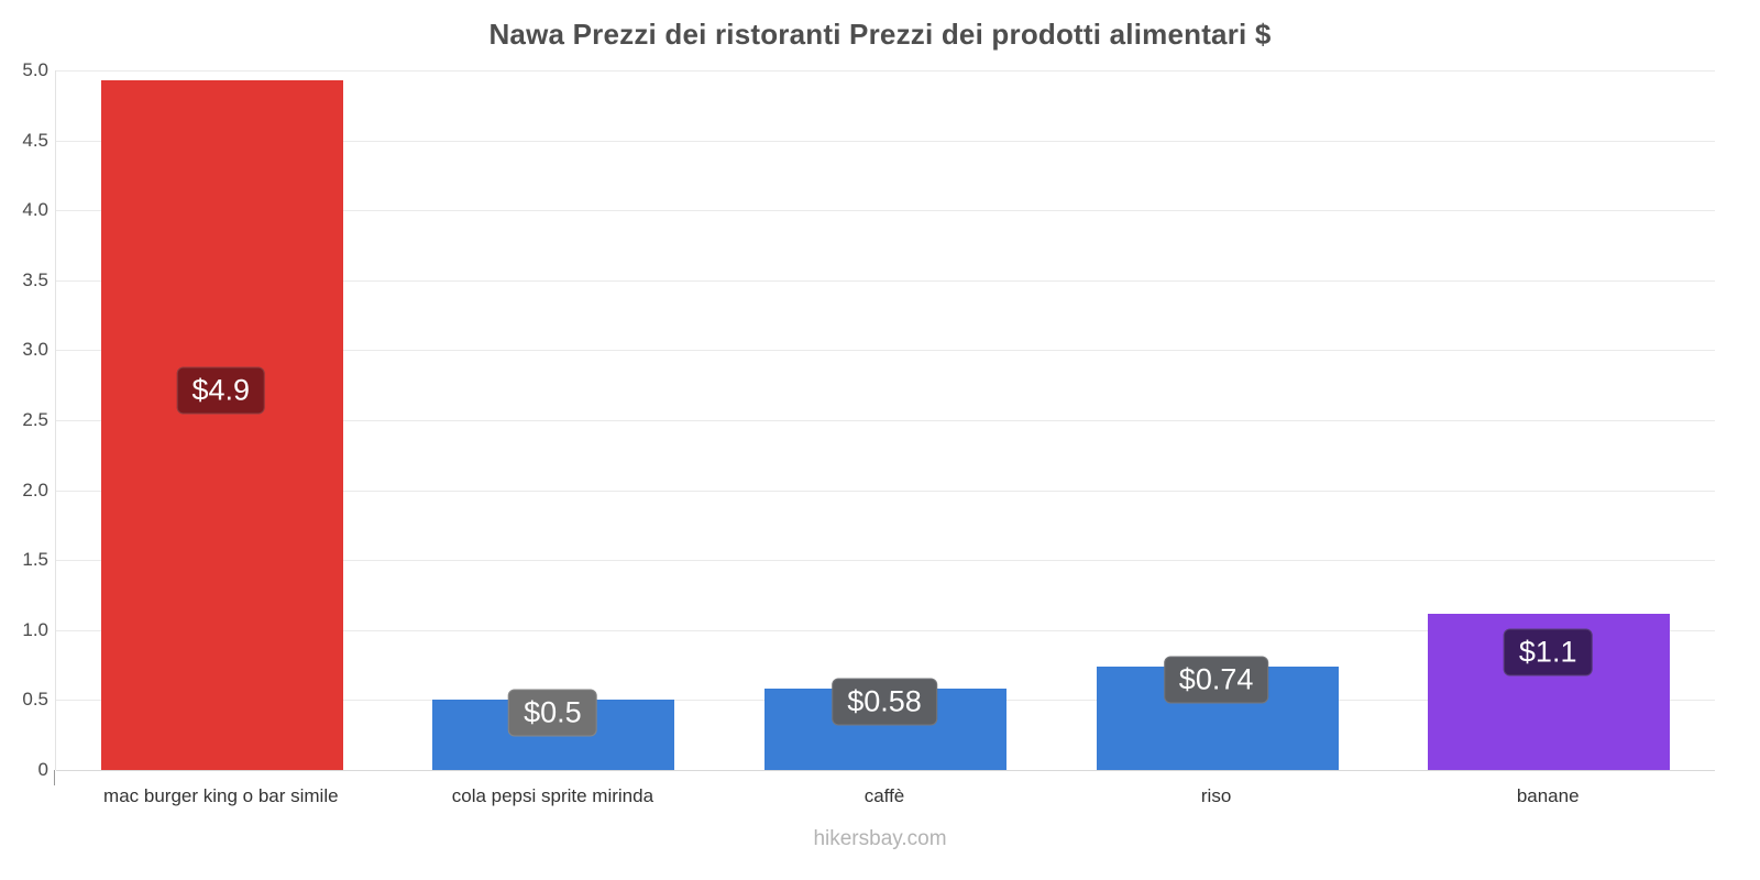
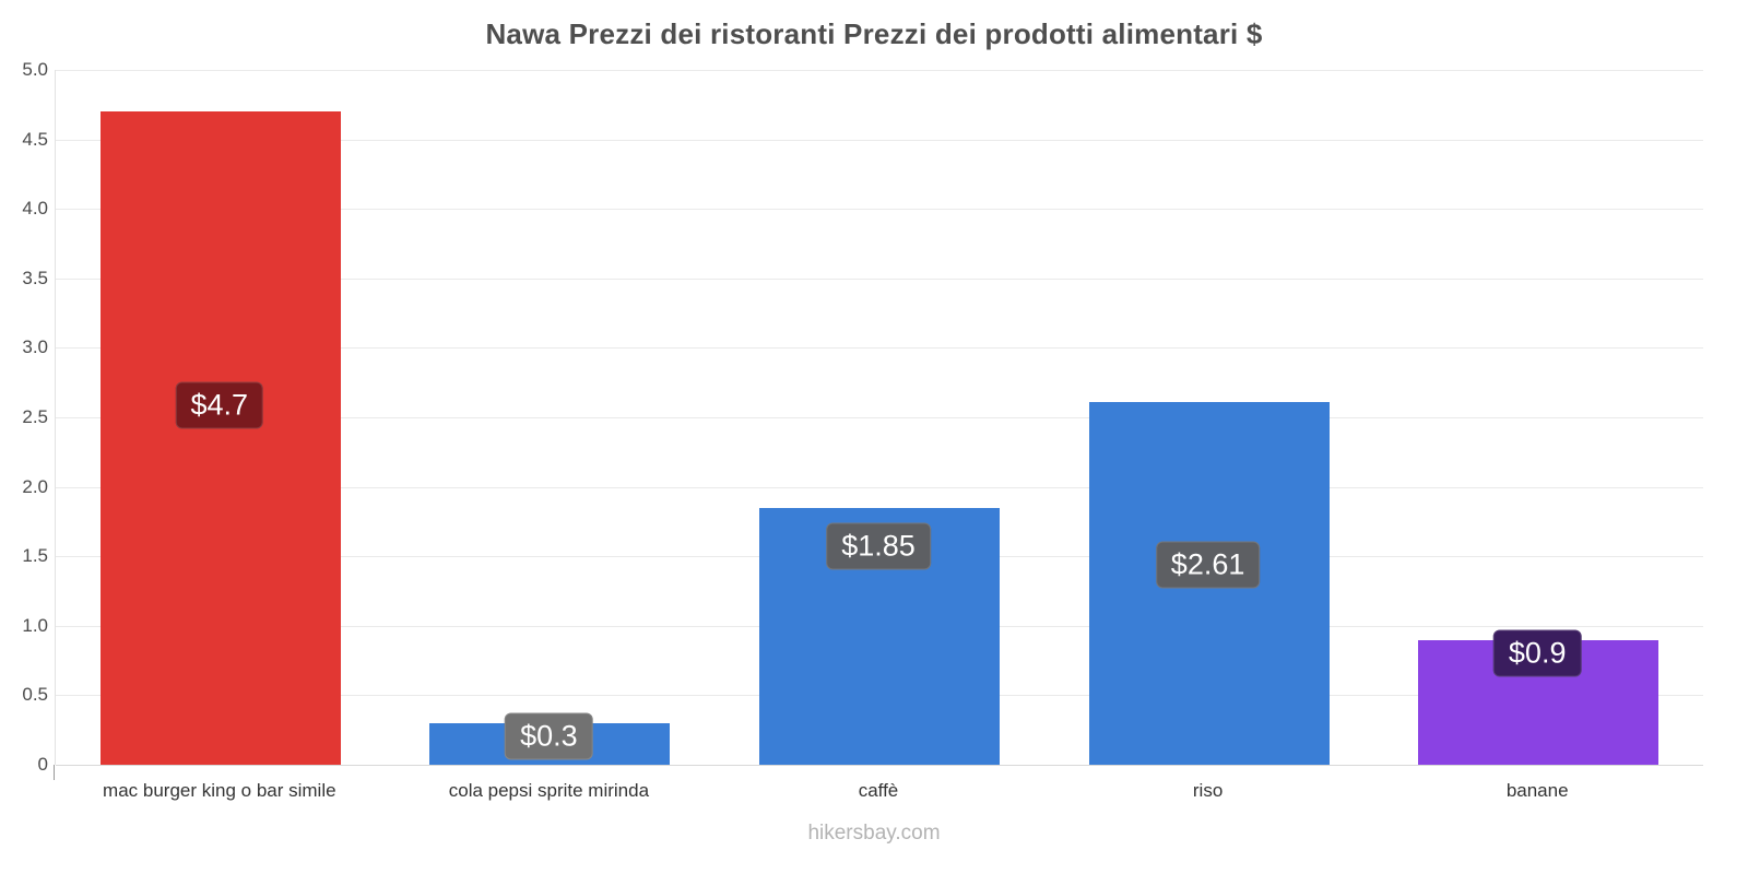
mac burger king o bar simile: $4.9 -> $4.7
cola pepsi sprite mirinda: $0.5 -> $0.3
caffè: $0.58 -> $1.85
riso: $0.74 -> $2.61
banane: $1.1 -> $0.9
